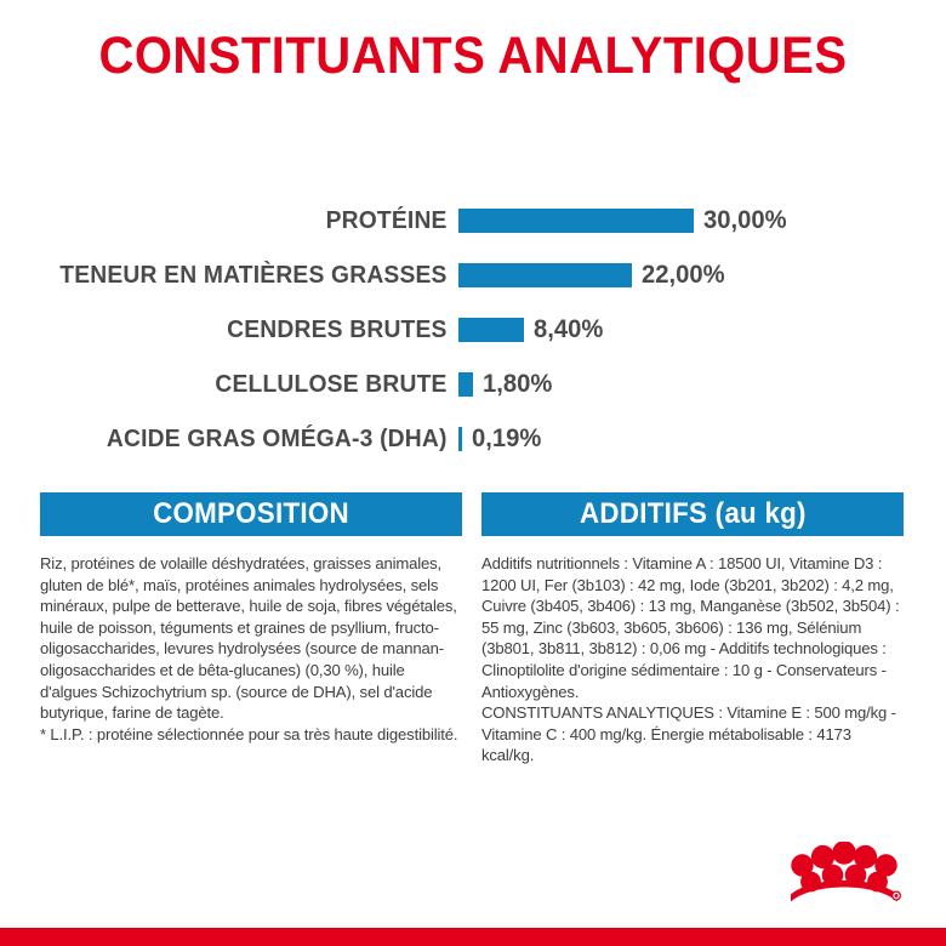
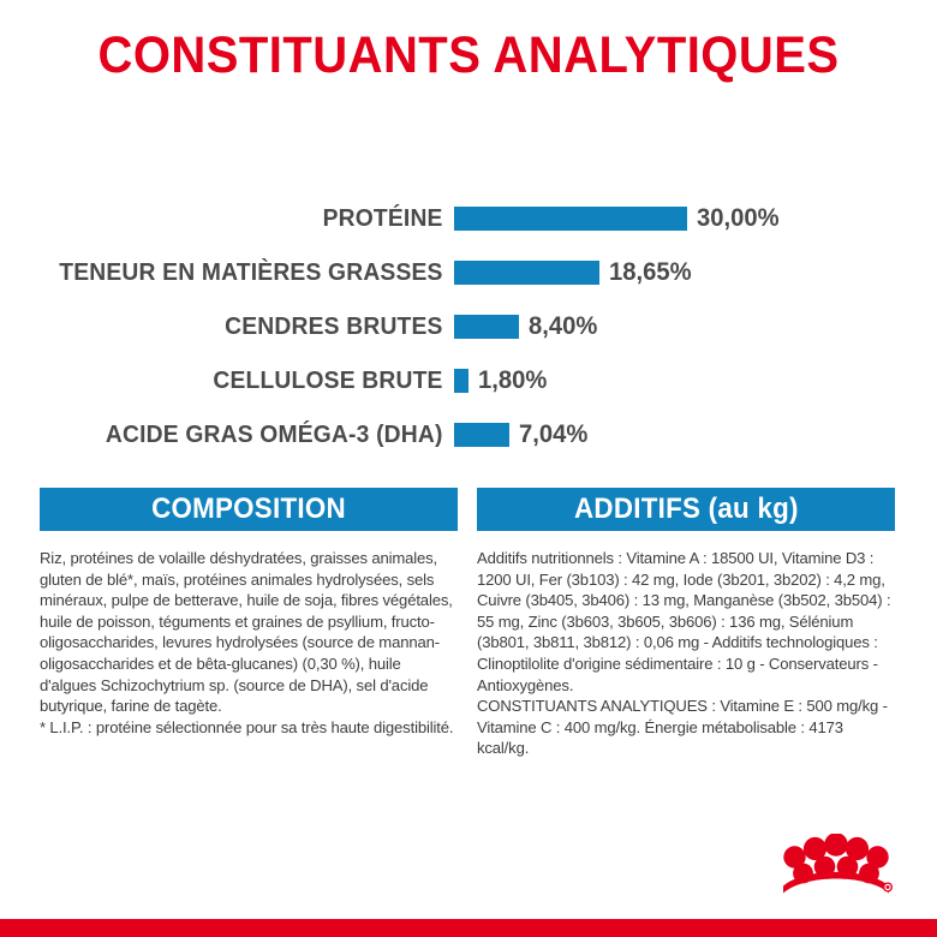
TENEUR EN MATIÈRES GRASSES: 22,00% -> 18,65%
ACIDE GRAS OMÉGA-3 (DHA): 0,19% -> 7,04%
